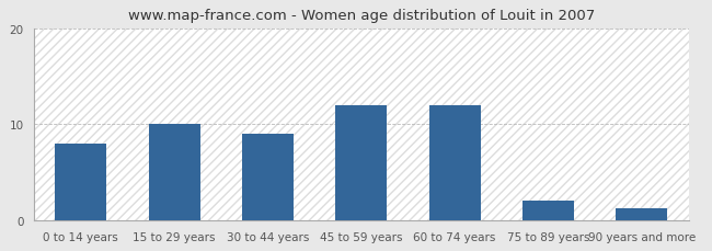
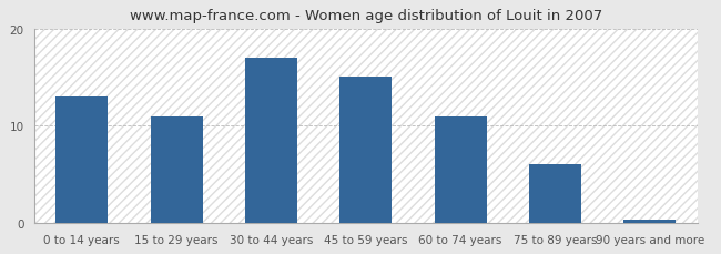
0 to 14 years: 8.0 -> 13.0
15 to 29 years: 10.0 -> 11.0
30 to 44 years: 9.0 -> 17.0
45 to 59 years: 12.0 -> 15.0
60 to 74 years: 12.0 -> 11.0
75 to 89 years: 2.0 -> 6.0
90 years and more: 1.2 -> 0.3
